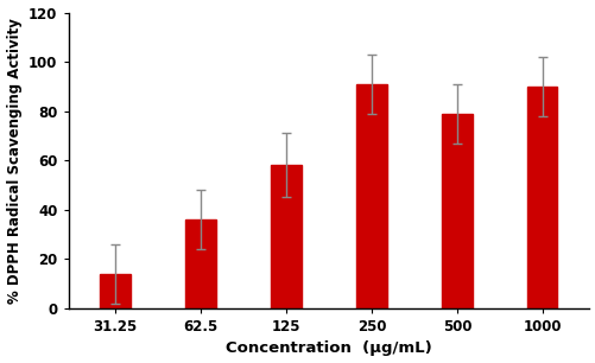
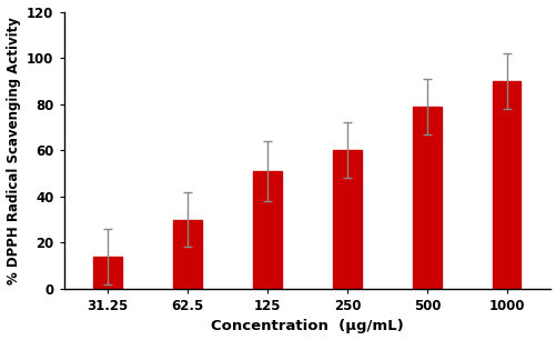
62.5: 36 -> 30
125: 58 -> 51
250: 91 -> 60
